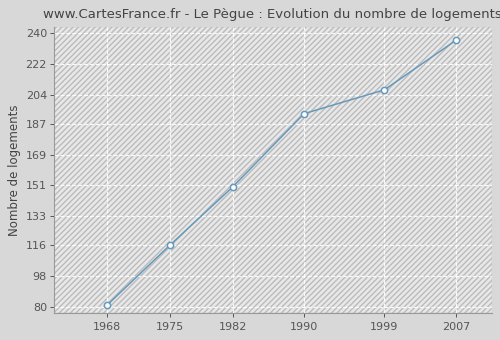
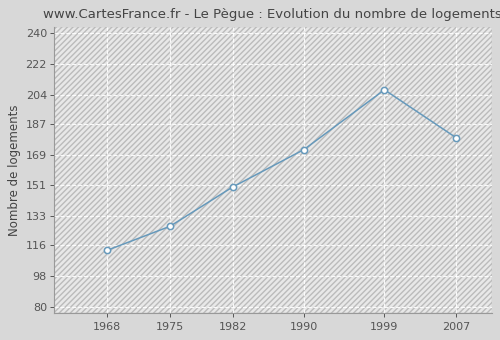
1968: 81 -> 113
1975: 116 -> 127
1990: 193 -> 172
2007: 236 -> 179
